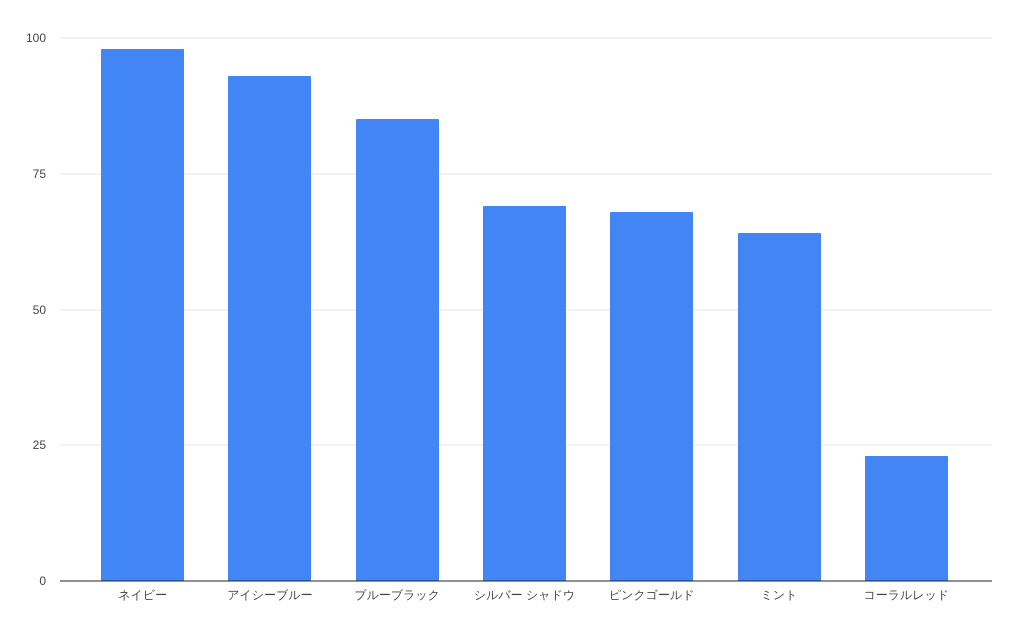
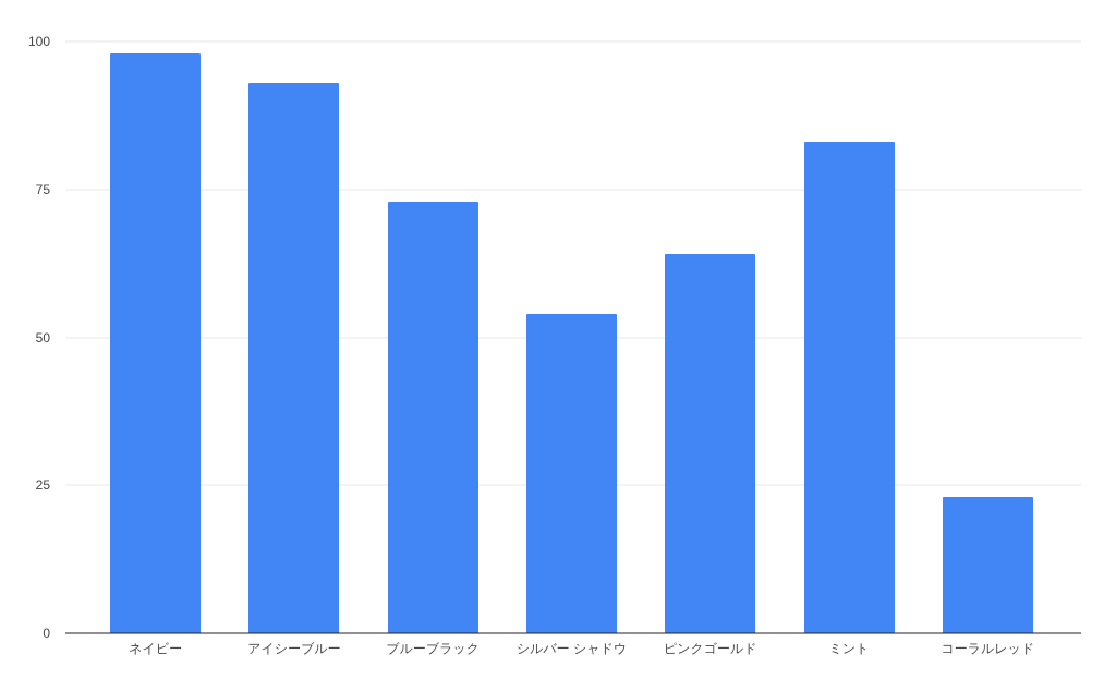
ブルーブラック: 85 -> 73
シルバー シャドウ: 69 -> 54
ピンクゴールド: 68 -> 64
ミント: 64 -> 83
